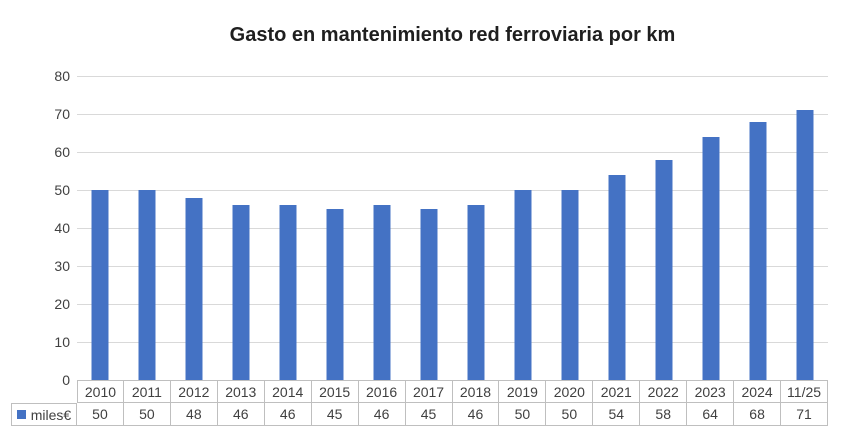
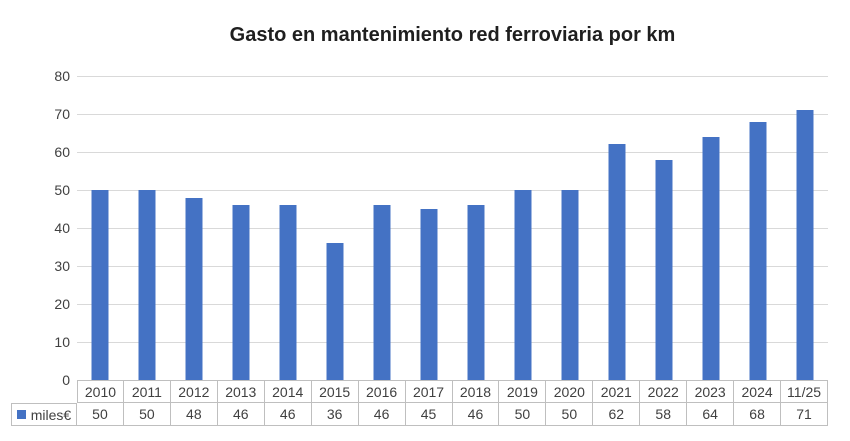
2015: 45 -> 36
2021: 54 -> 62
